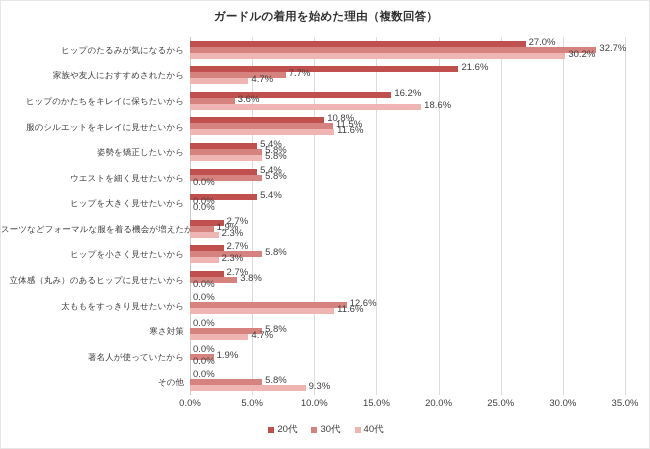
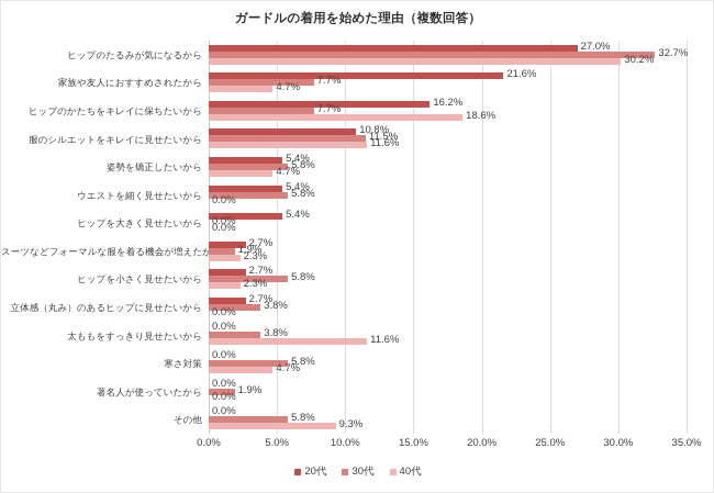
30代/ヒップのかたちをキレイに保ちたいから: 3.6% -> 7.7%
40代/姿勢を矯正したいから: 5.8% -> 4.7%
30代/太ももをすっきり見せたいから: 12.6% -> 3.8%
